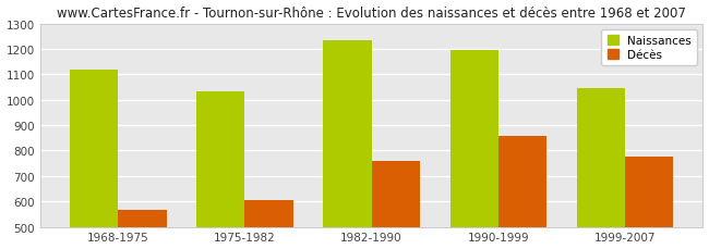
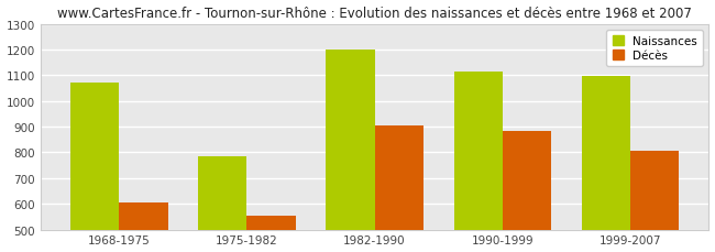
Naissances/1968-1975: 1117 -> 1070
Décès/1968-1975: 567 -> 605
Naissances/1975-1982: 1033 -> 785
Décès/1975-1982: 607 -> 555
Naissances/1982-1990: 1235 -> 1200
Décès/1982-1990: 760 -> 905
Naissances/1990-1999: 1197 -> 1115
Décès/1990-1999: 857 -> 885
Naissances/1999-2007: 1045 -> 1095
Décès/1999-2007: 775 -> 805
